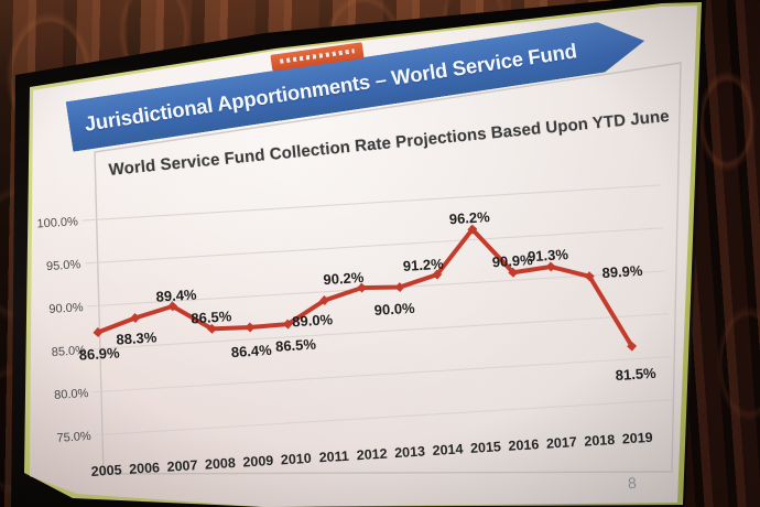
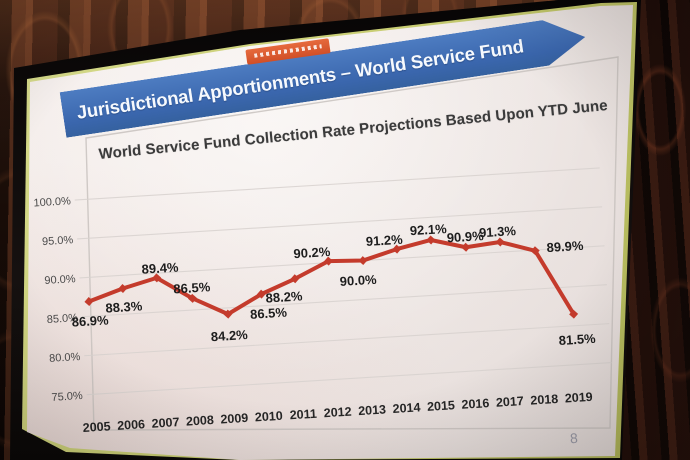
2009: 86.4% -> 84.2%
2011: 89.0% -> 88.2%
2015: 96.2% -> 92.1%
